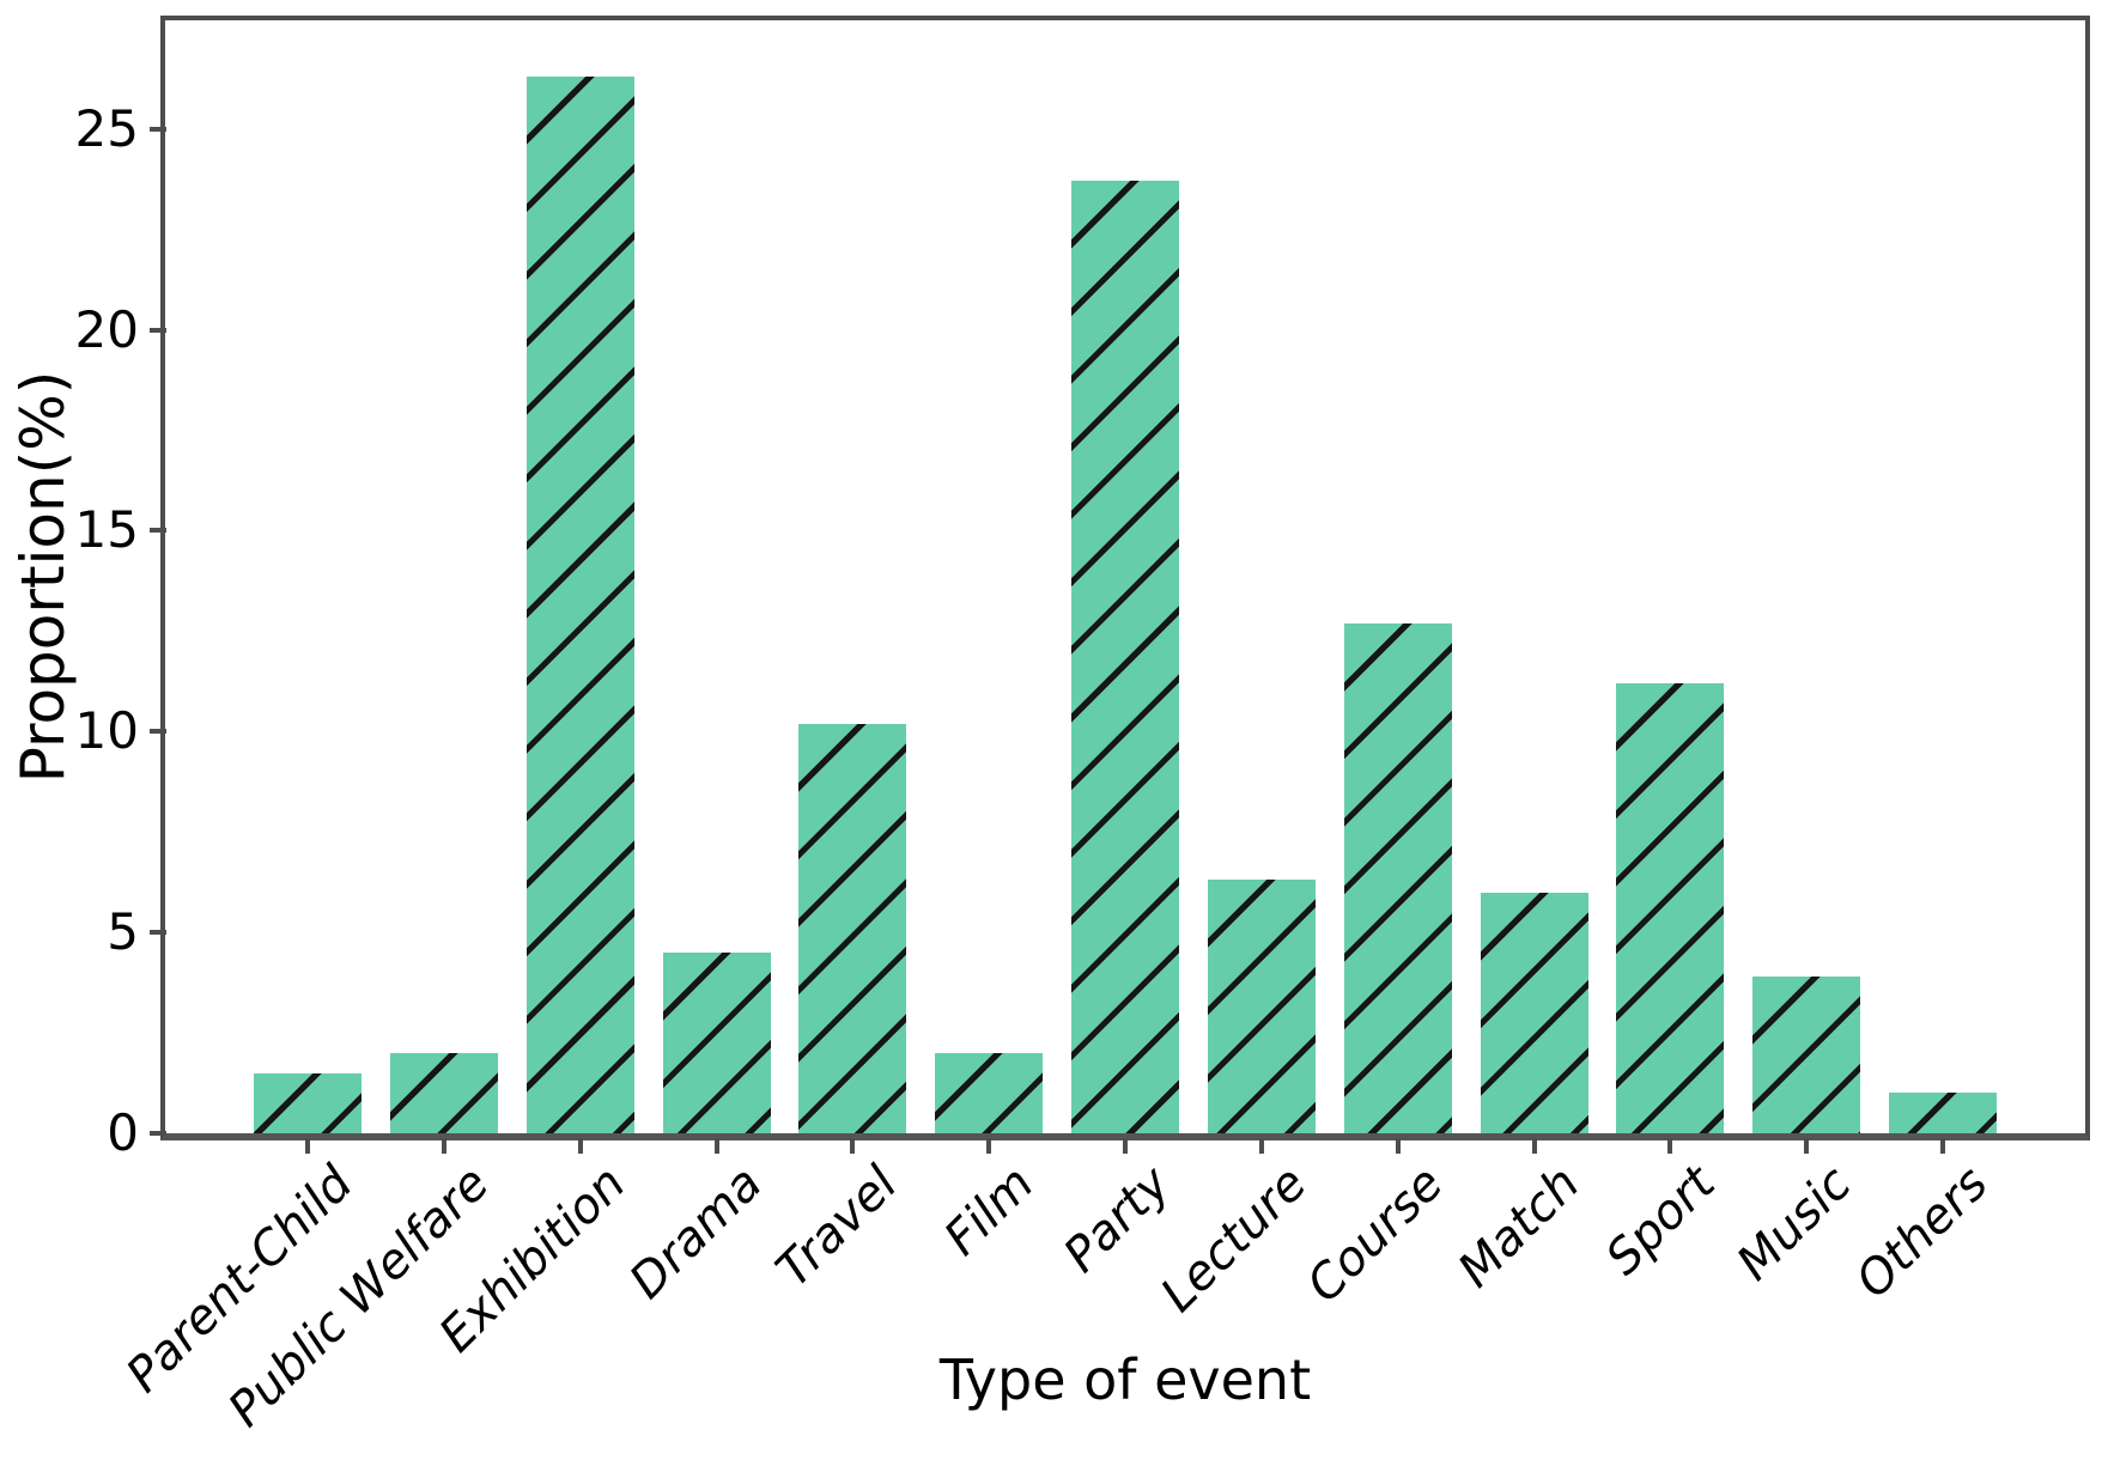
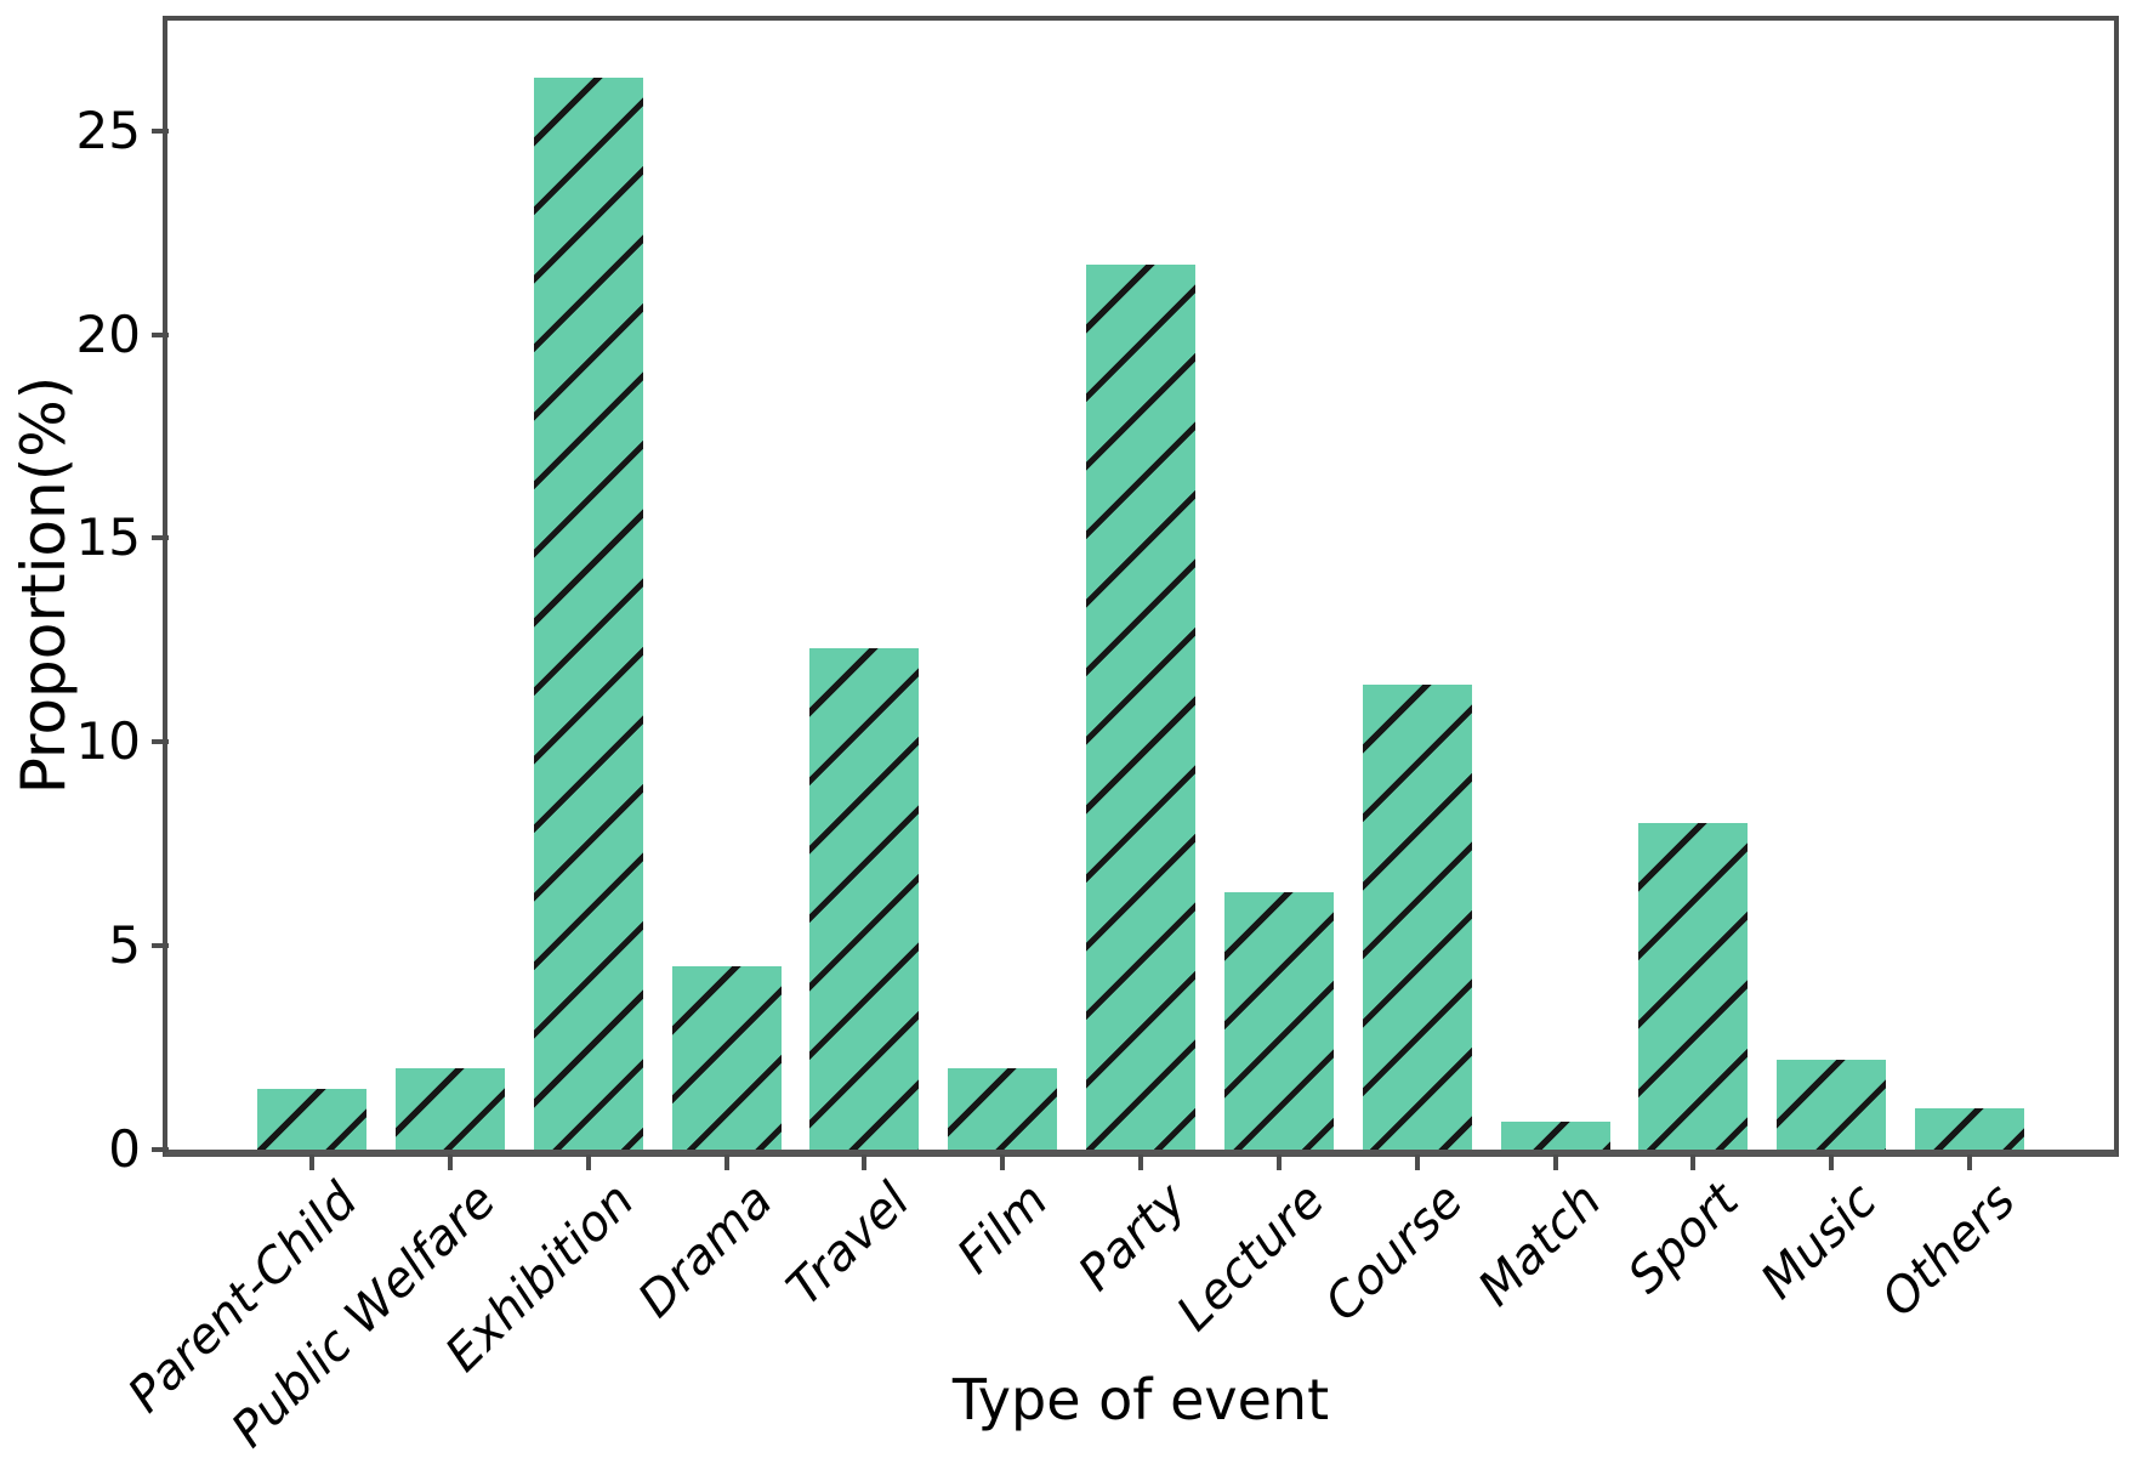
Travel: 10.2 -> 12.3
Party: 23.7 -> 21.7
Course: 12.7 -> 11.4
Match: 6.0 -> 0.7
Sport: 11.2 -> 8.0
Music: 3.9 -> 2.2
